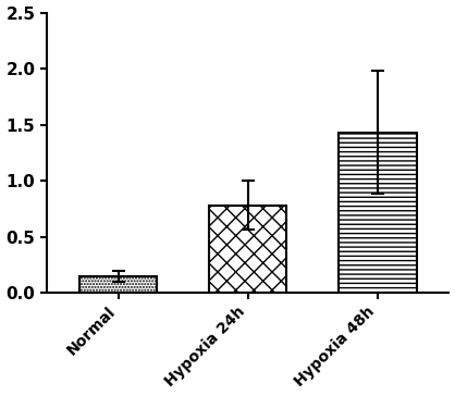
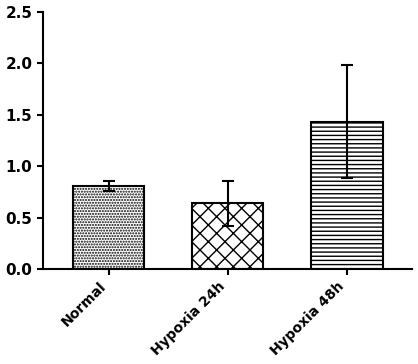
Normal: 0.15 -> 0.81
Hypoxia 24h: 0.78 -> 0.64
